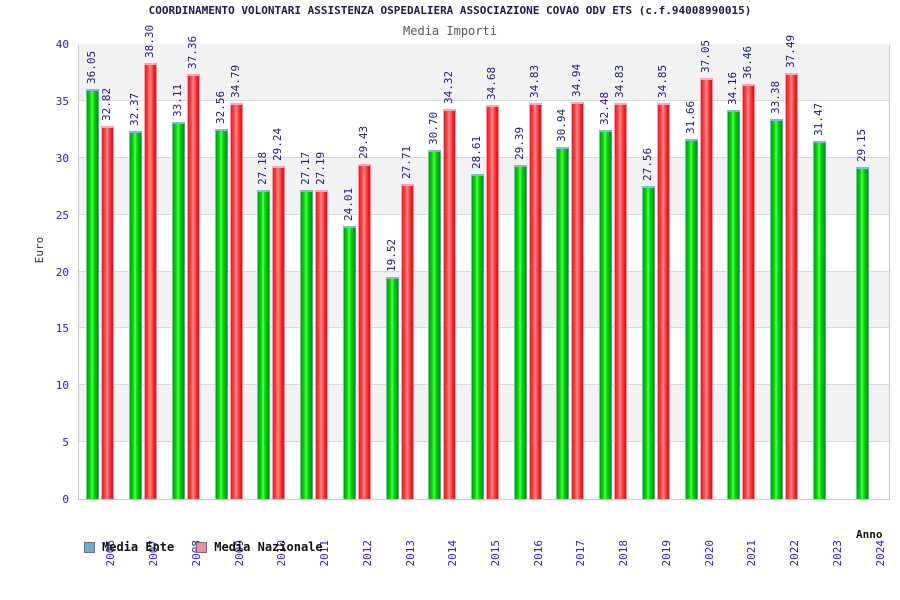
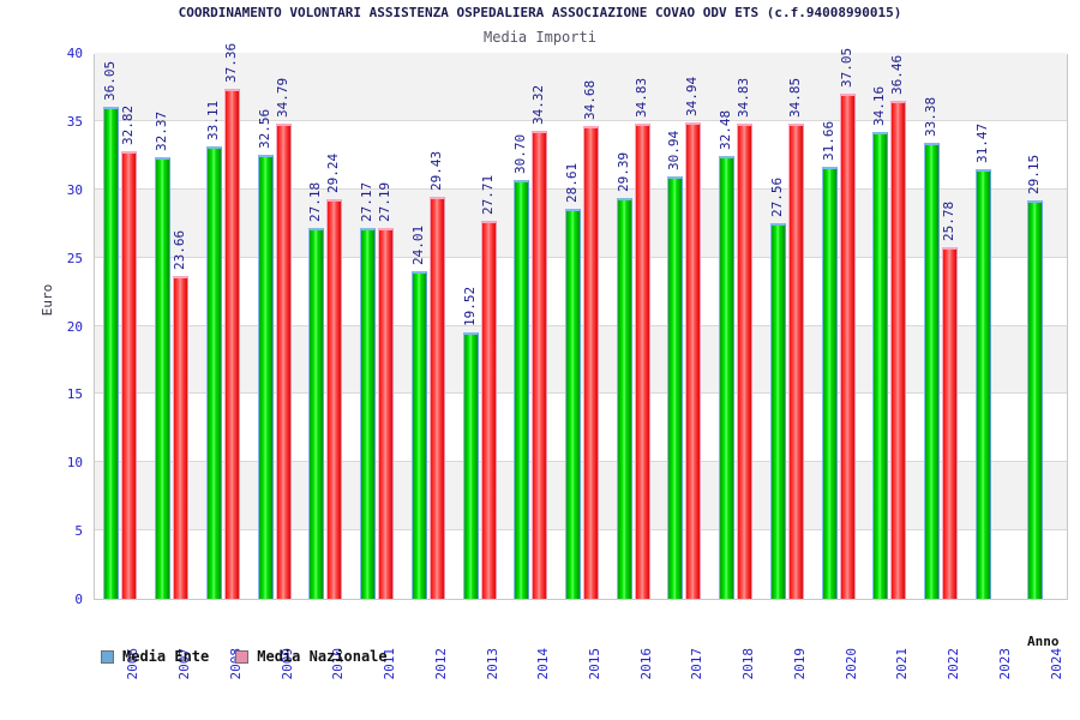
Media Nazionale/2007: 38.30 -> 23.66
Media Nazionale/2022: 37.49 -> 25.78
